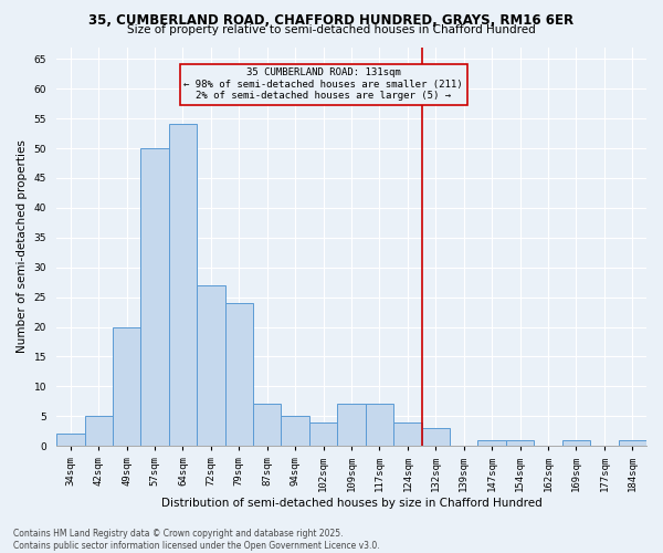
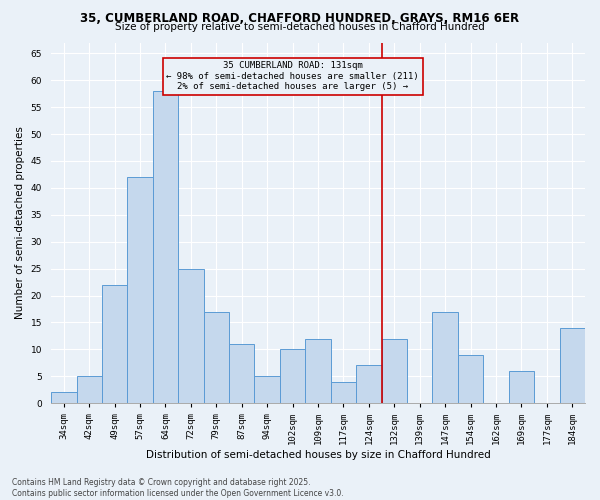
49sqm: 20 -> 22
57sqm: 50 -> 42
64sqm: 54 -> 58
72sqm: 27 -> 25
79sqm: 24 -> 17
87sqm: 7 -> 11
102sqm: 4 -> 10
109sqm: 7 -> 12
117sqm: 7 -> 4
124sqm: 4 -> 7
132sqm: 3 -> 12
147sqm: 1 -> 17
154sqm: 1 -> 9
169sqm: 1 -> 6
184sqm: 1 -> 14
